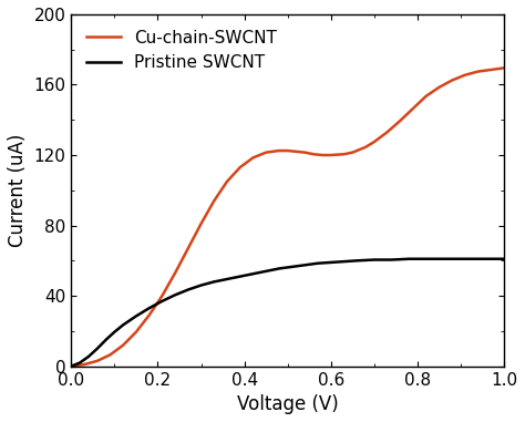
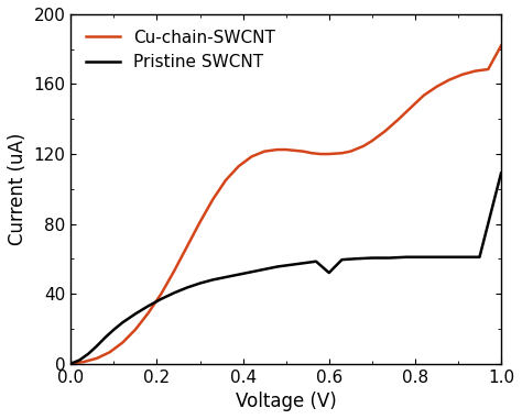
Pristine SWCNT/0.6: 59 -> 52
Cu-chain-SWCNT/1.0: 170 -> 182
Pristine SWCNT/1.0: 61 -> 109
